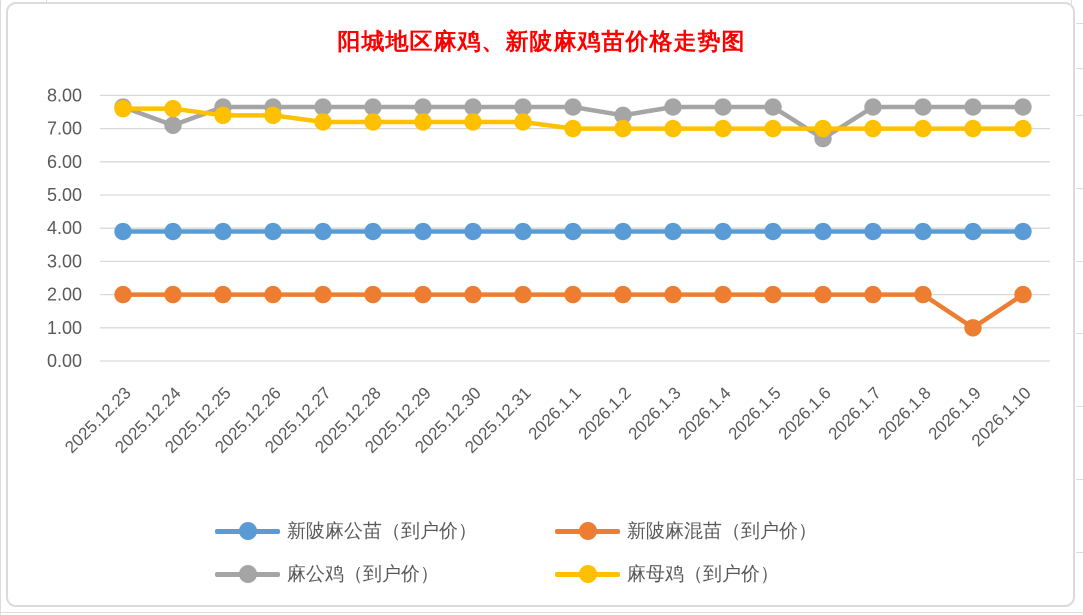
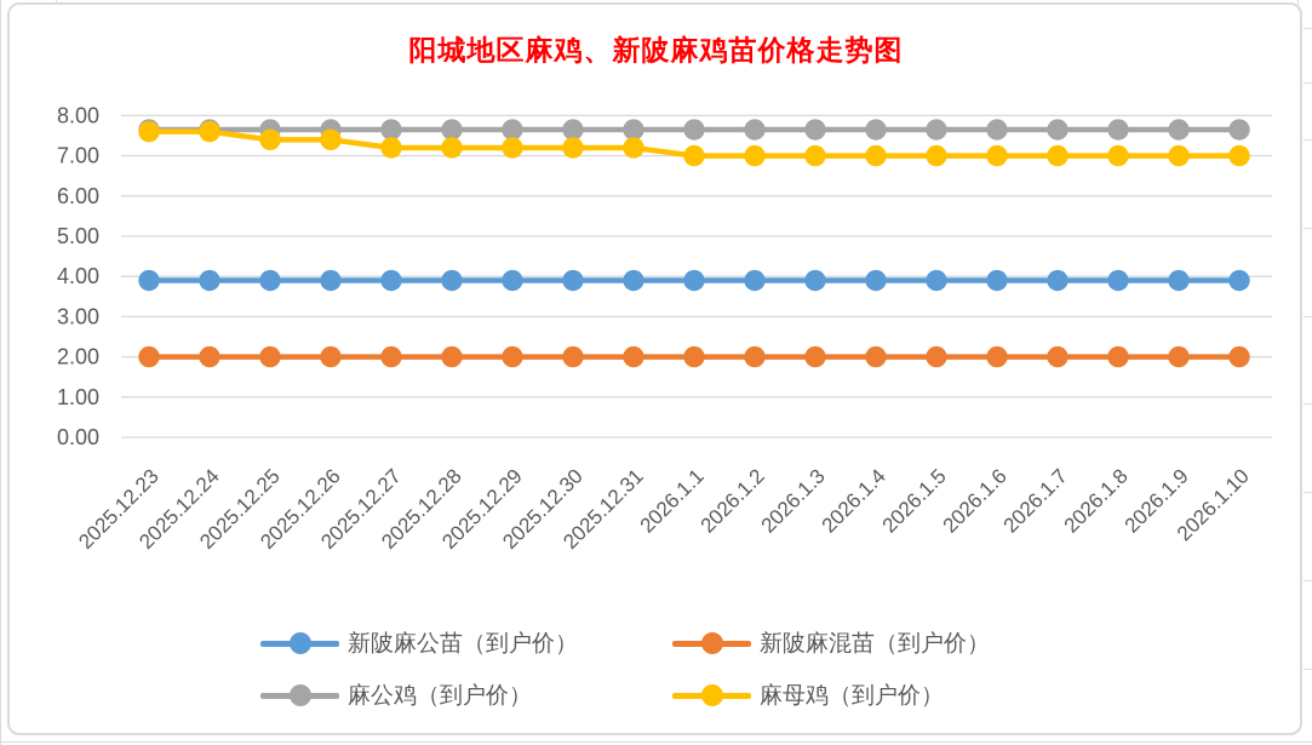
麻公鸡（到户价）/2025.12.24: 7.1 -> 7.7
麻公鸡（到户价）/2026.1.2: 7.4 -> 7.7
麻公鸡（到户价）/2026.1.6: 6.7 -> 7.7
新陂麻混苗（到户价）/2026.1.9: 1 -> 2
